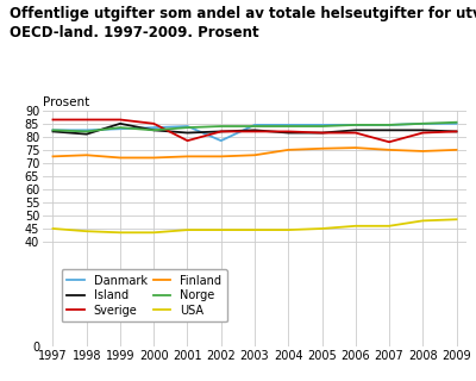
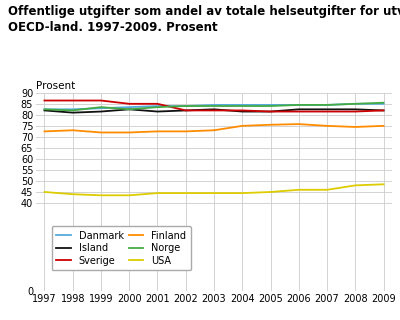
Island/1999: 85.0 -> 81.5
Sverige/2001: 78.5 -> 85.0
Danmark/2002: 78.5 -> 84.0
Sverige/2007: 78.0 -> 81.5
